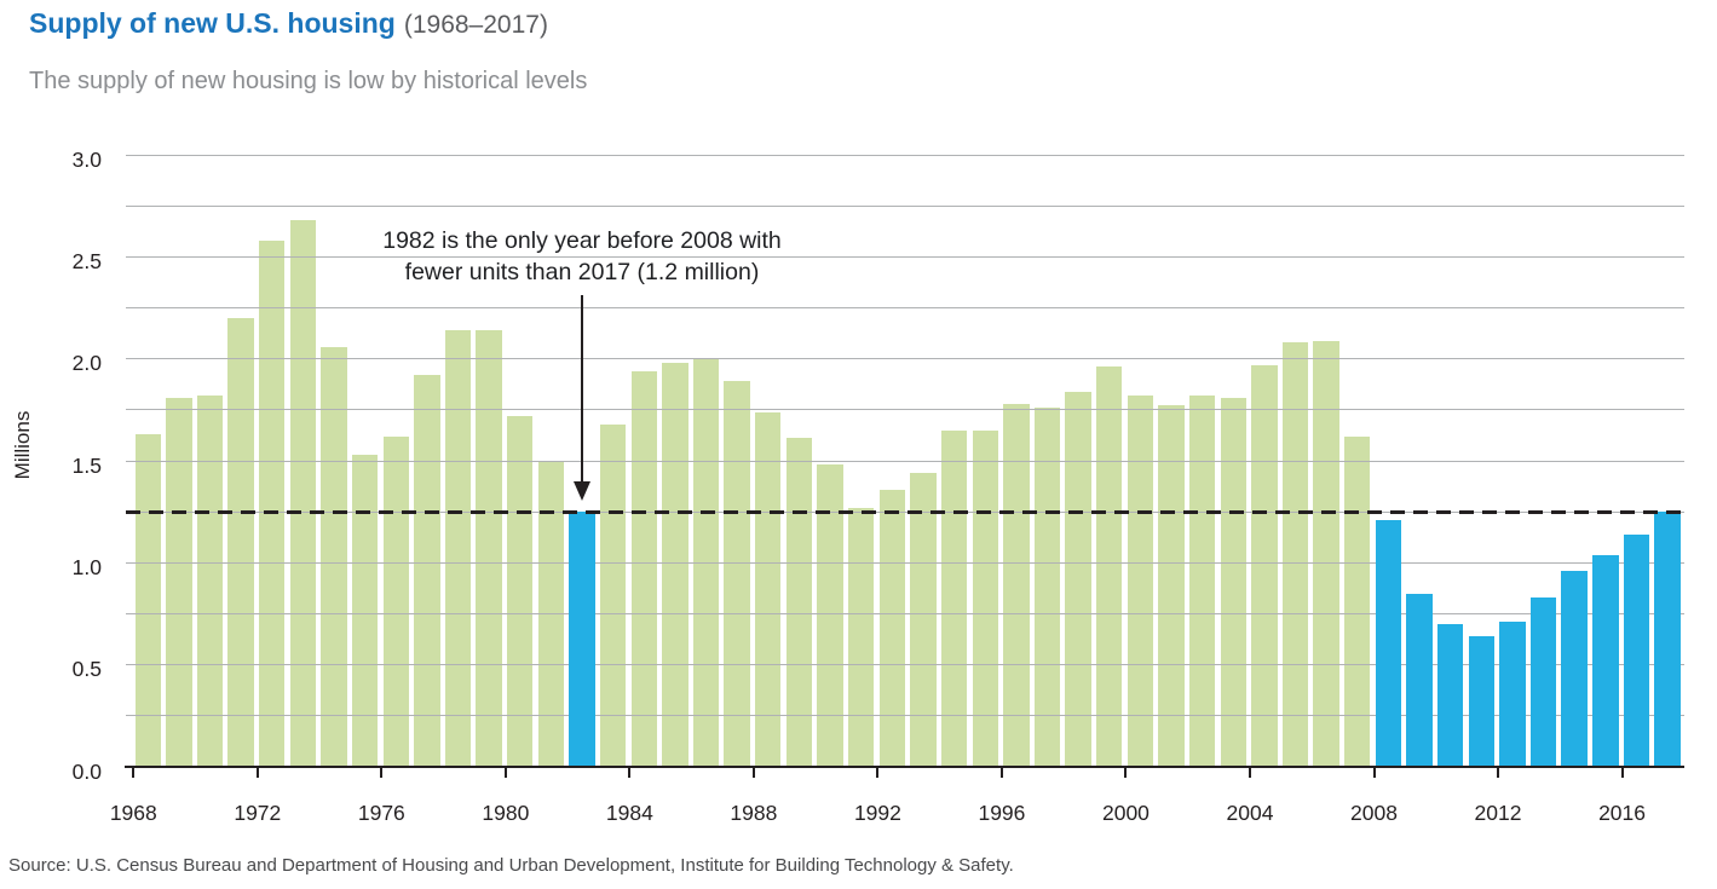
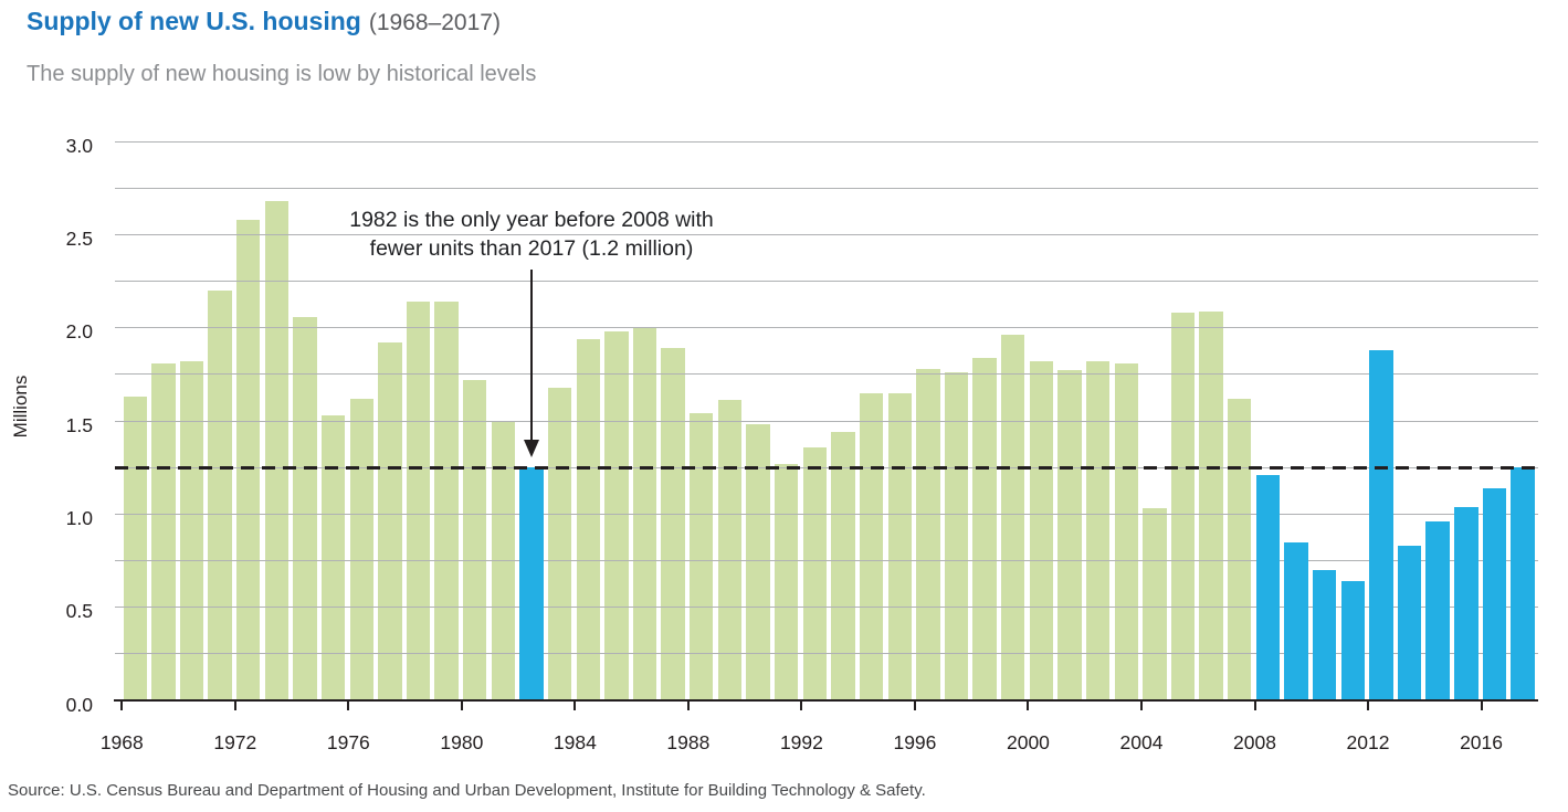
1988: 1.74 -> 1.54
2004: 1.97 -> 1.03
2012: 0.71 -> 1.88
